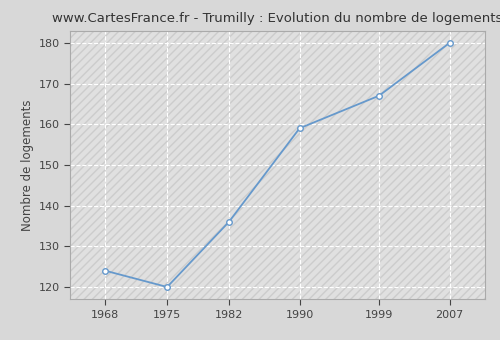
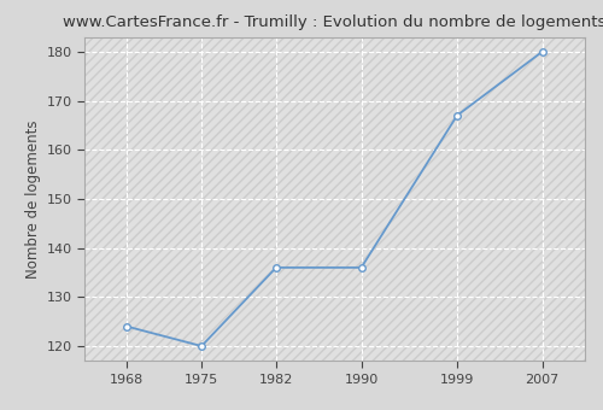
1990: 159 -> 136
